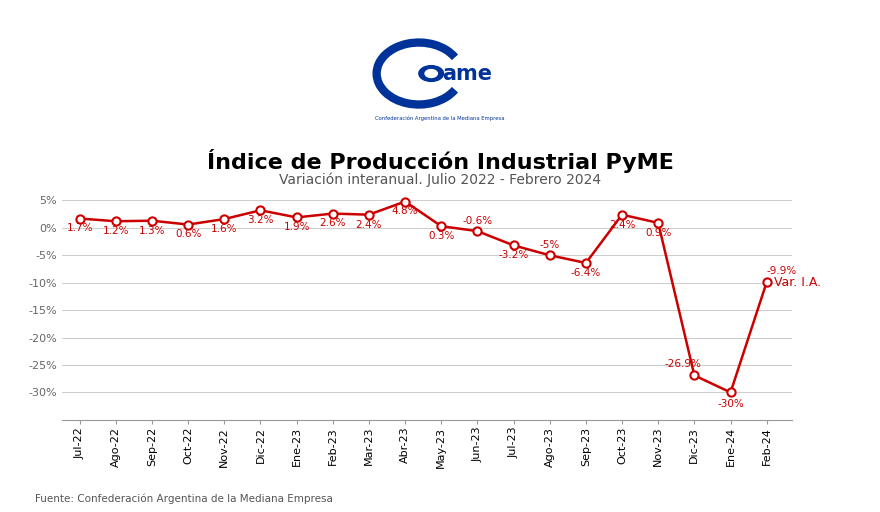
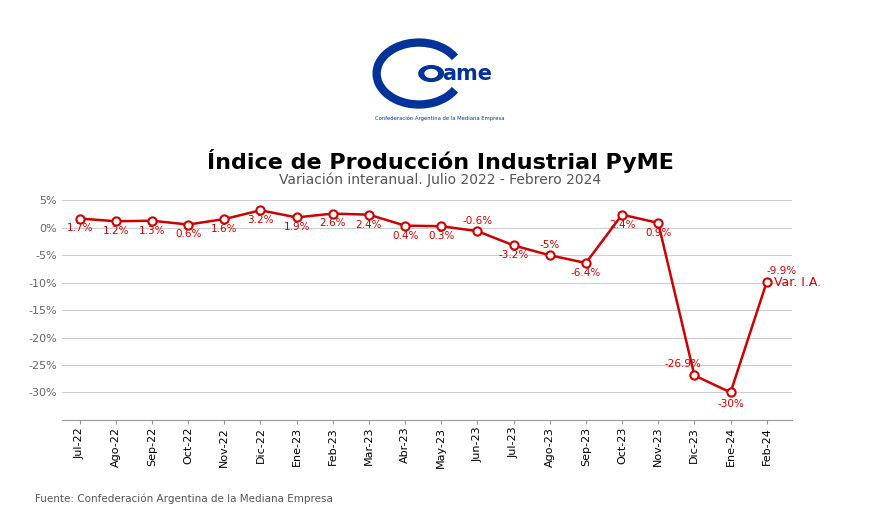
Abr-23: 4.8% -> 0.4%
